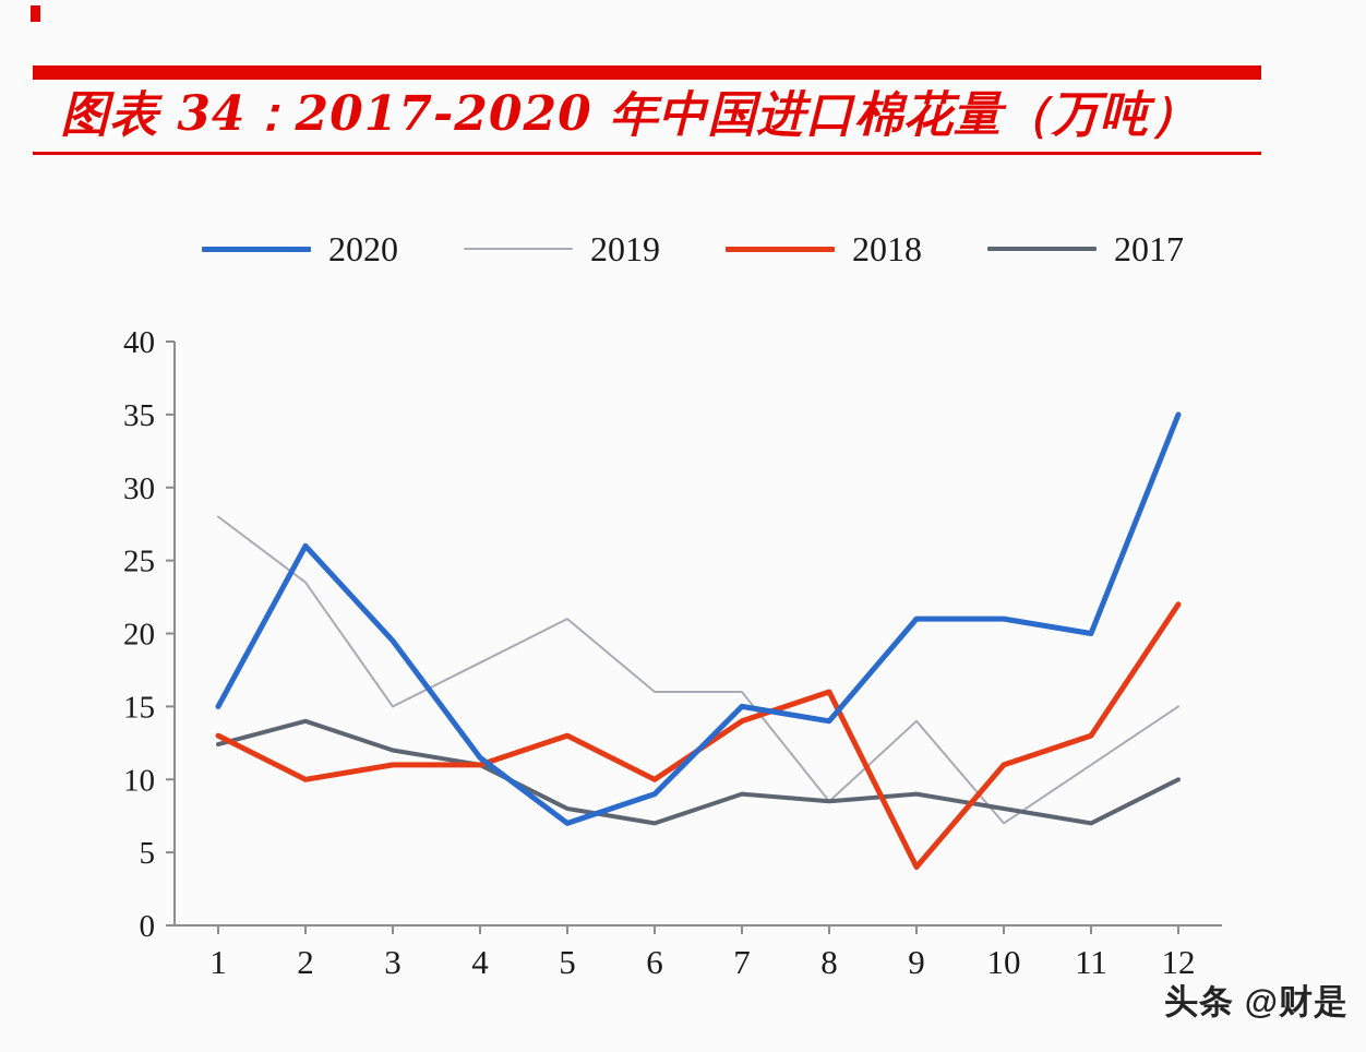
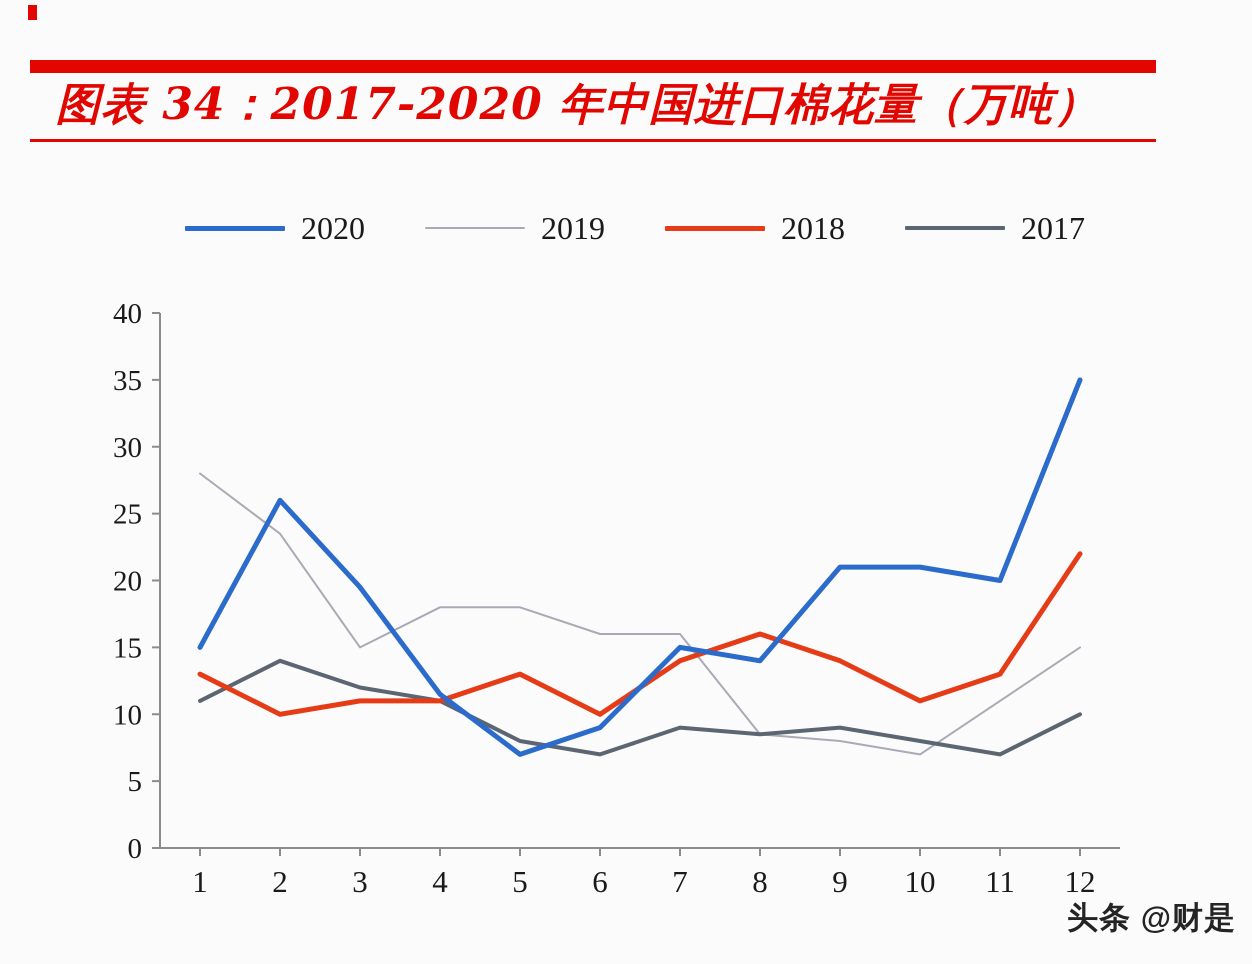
2017/1: 12.4 -> 11.0
2019/5: 21.0 -> 18.0
2019/9: 14.0 -> 8.0
2018/9: 4 -> 14
